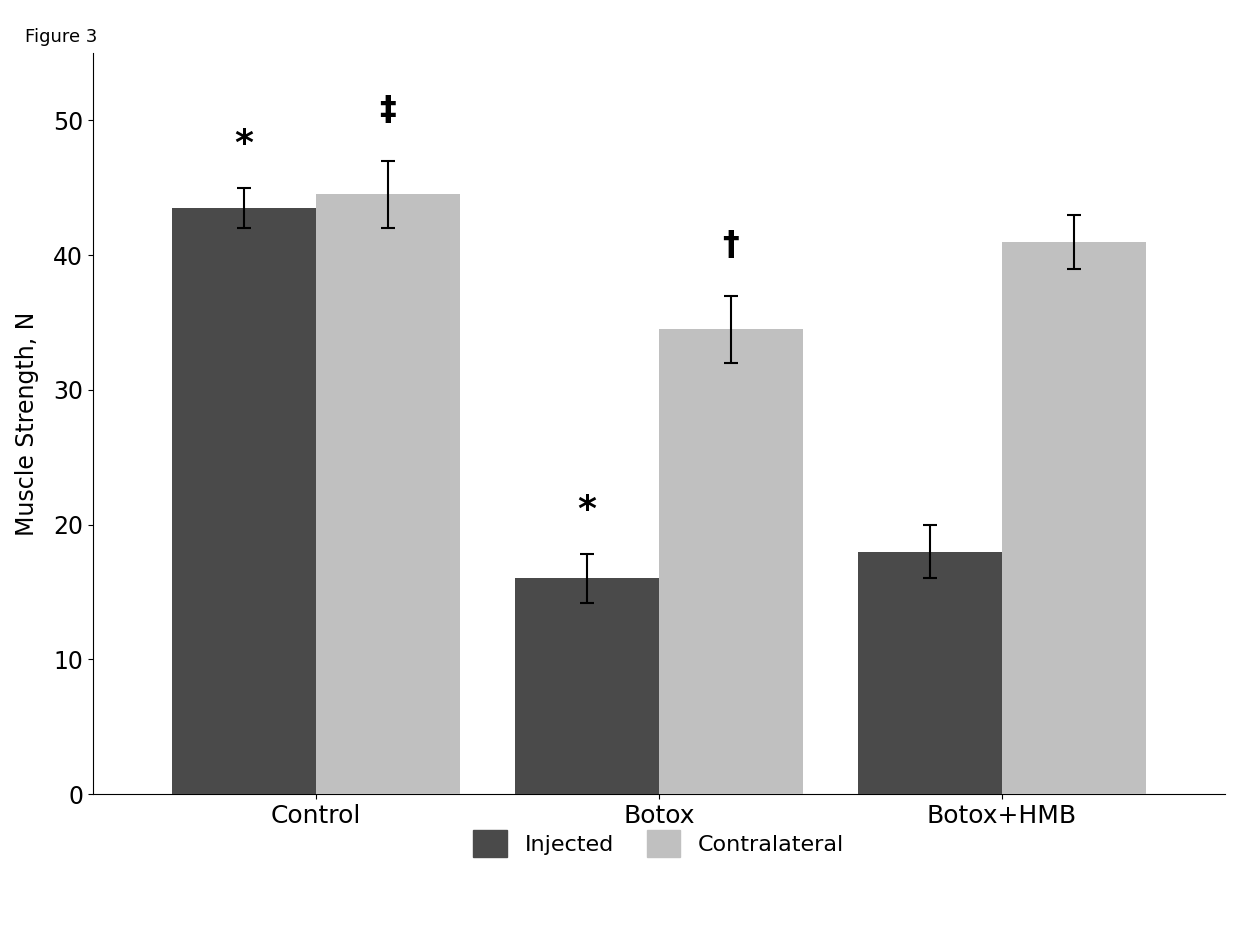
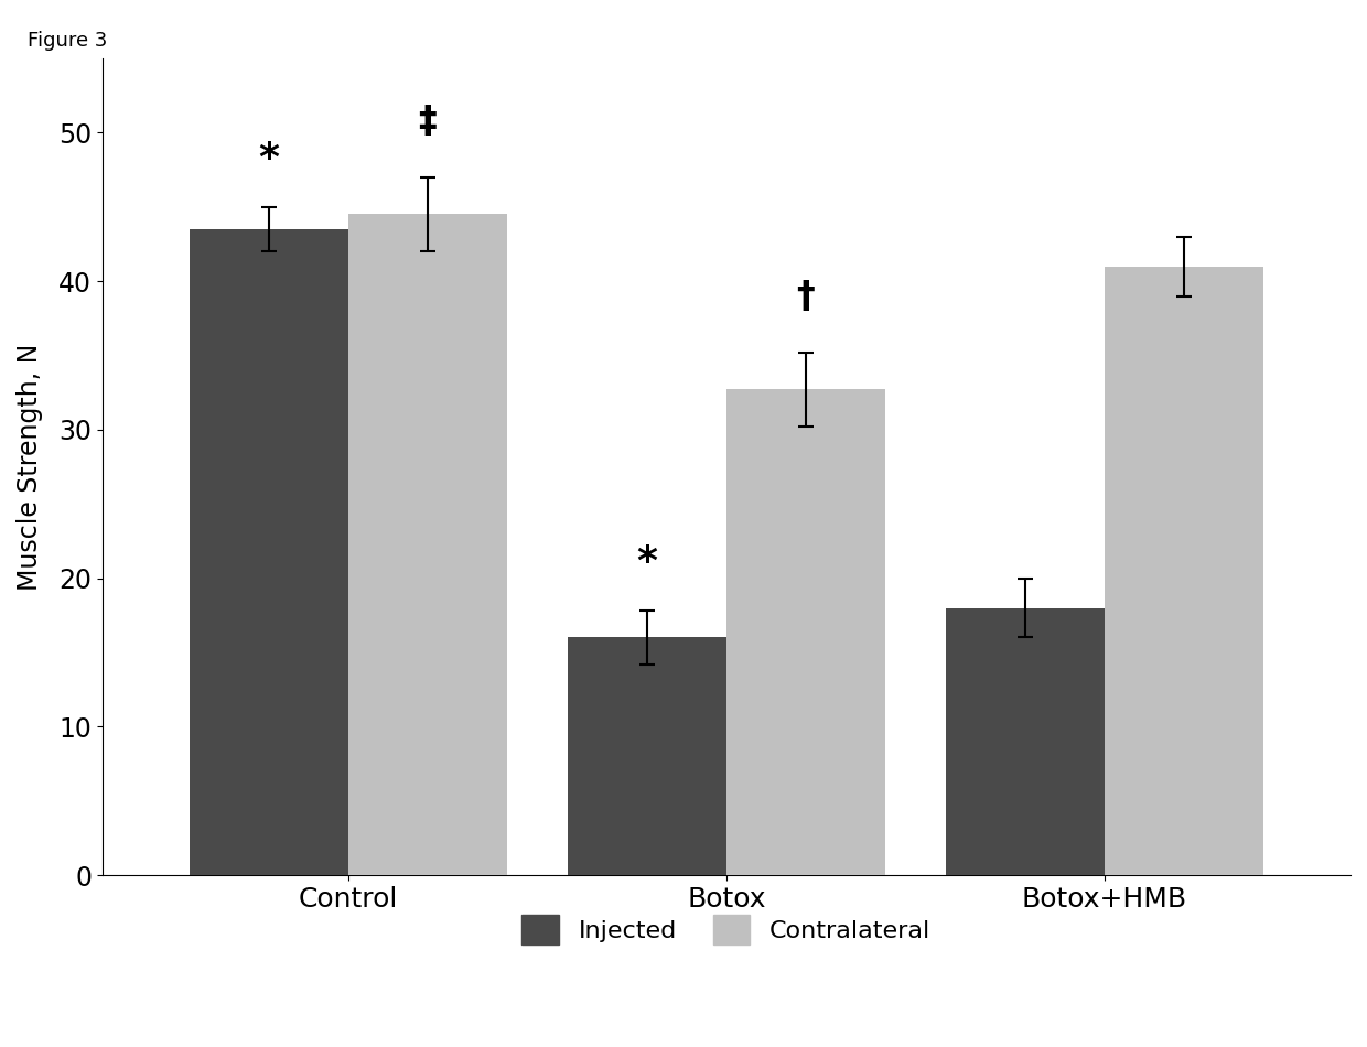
Contralateral/Botox: 34.5 -> 32.7
